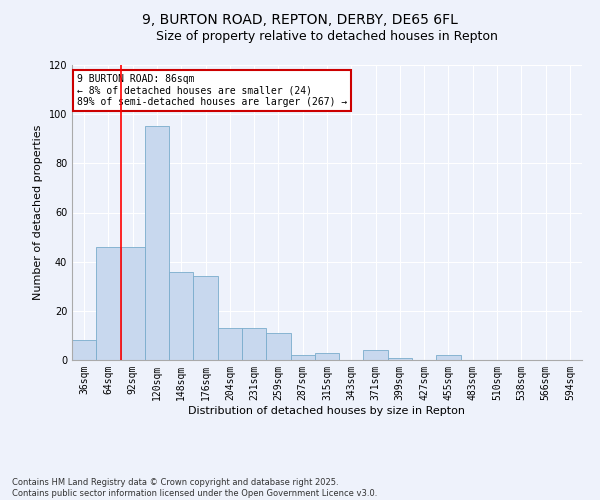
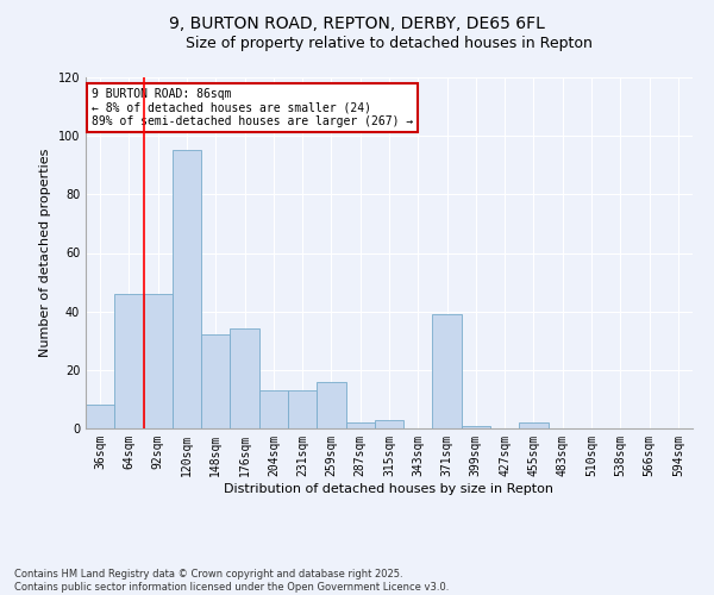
148sqm: 36 -> 32
259sqm: 11 -> 16
371sqm: 4 -> 39
